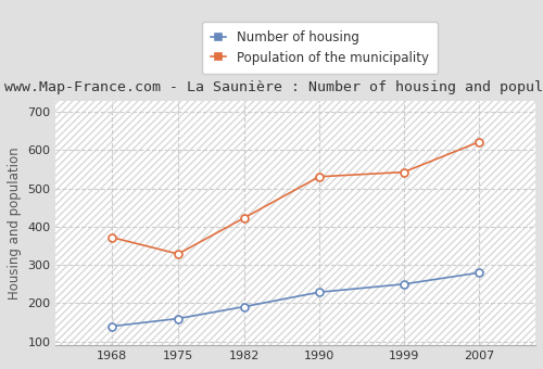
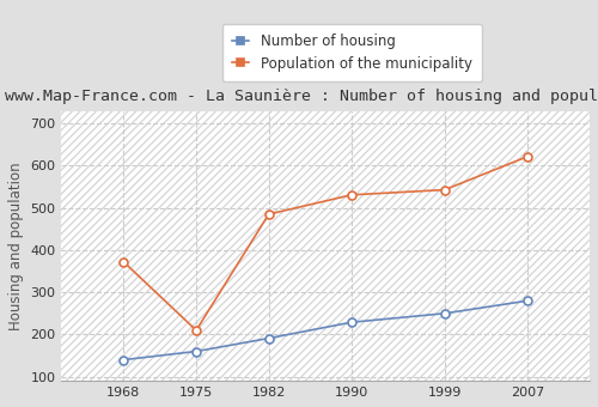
Population of the municipality/1975: 329 -> 210
Population of the municipality/1982: 423 -> 485
